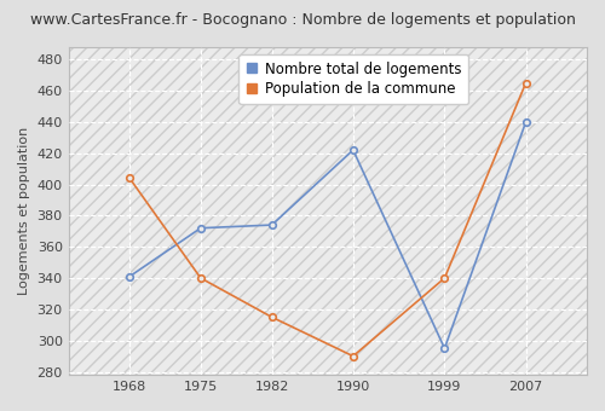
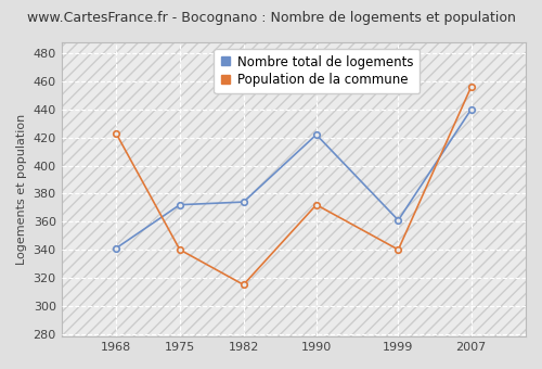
Population de la commune/1968: 404 -> 423
Population de la commune/1990: 290 -> 372
Nombre total de logements/1999: 295 -> 361
Population de la commune/2007: 465 -> 456
